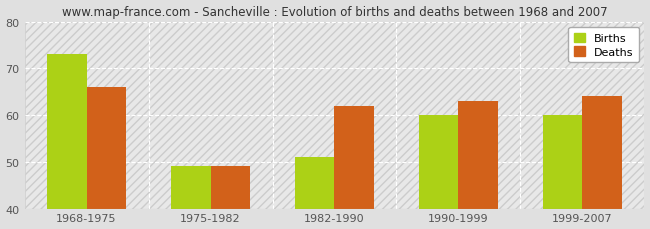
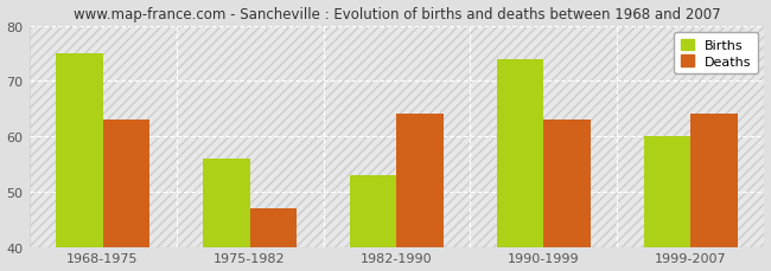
Births/1968-1975: 73 -> 75
Deaths/1968-1975: 66 -> 63
Births/1975-1982: 49 -> 56
Deaths/1975-1982: 49 -> 47
Births/1982-1990: 51 -> 53
Deaths/1982-1990: 62 -> 64
Births/1990-1999: 60 -> 74
